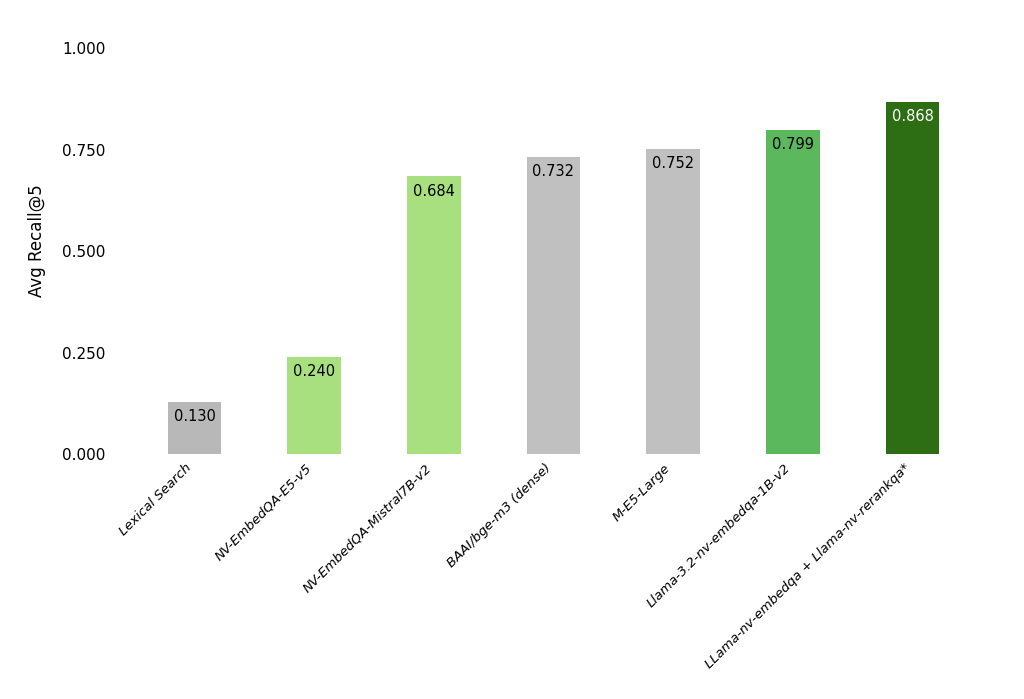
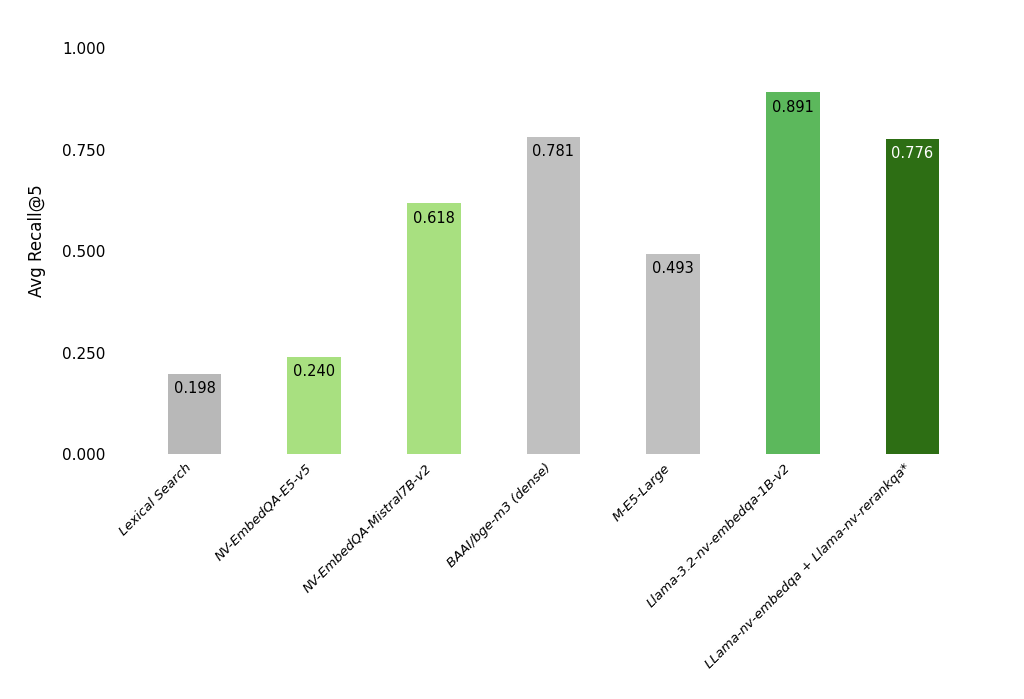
Lexical Search: 0.130 -> 0.198
NV-EmbedQA-Mistral7B-v2: 0.684 -> 0.618
BAAI/bge-m3 (dense): 0.732 -> 0.781
M-E5-Large: 0.752 -> 0.493
Llama-3.2-nv-embedqa-1B-v2: 0.799 -> 0.891
LLama-nv-embedqa + Llama-nv-rerankqa*: 0.868 -> 0.776
